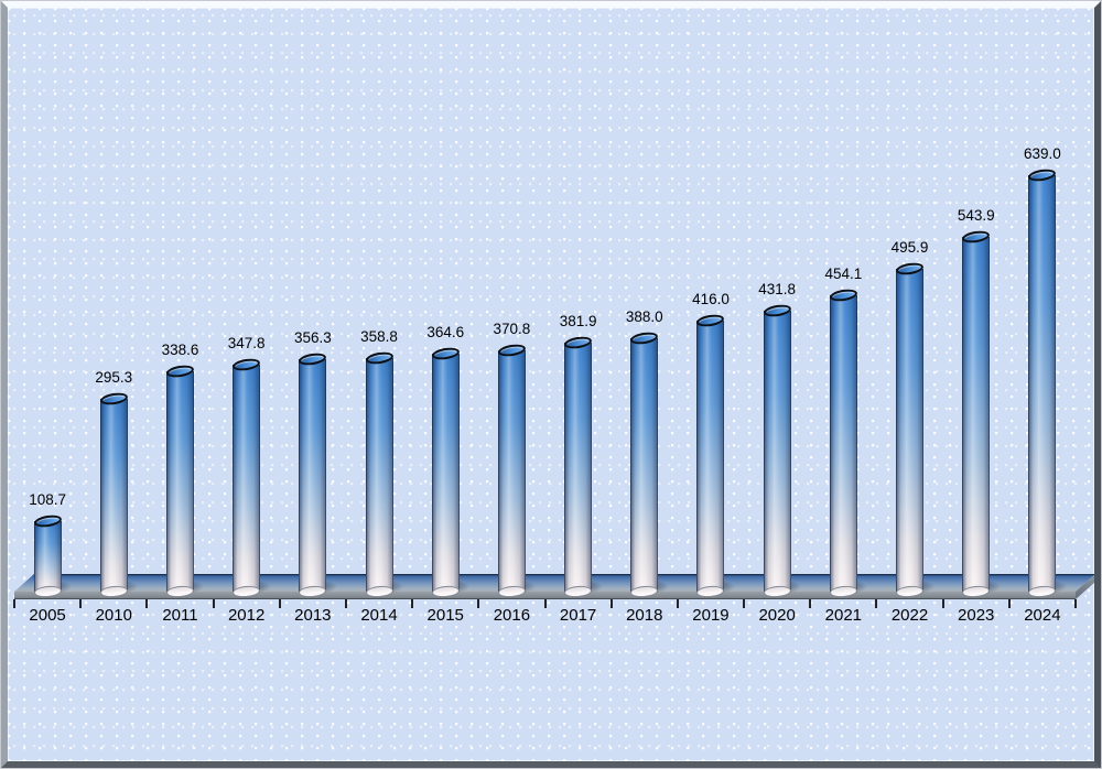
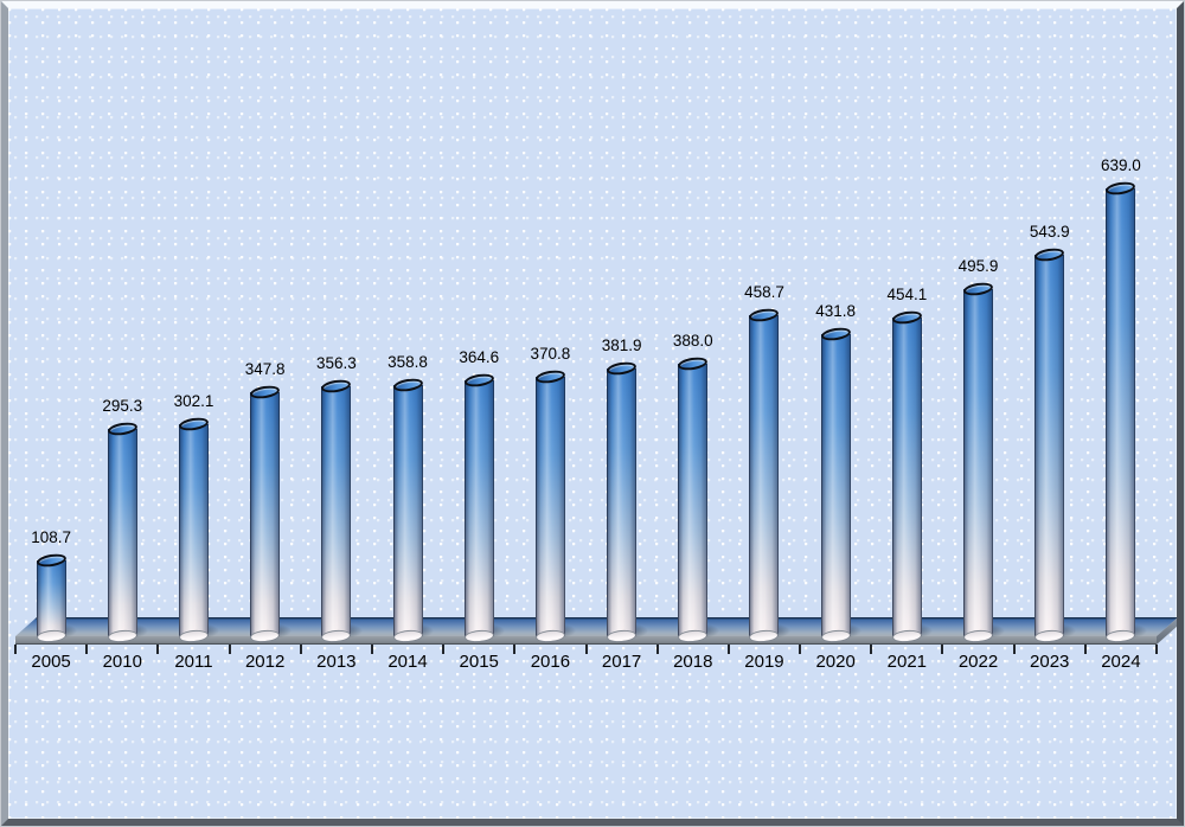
2011: 338.6 -> 302.1
2019: 416.0 -> 458.7
